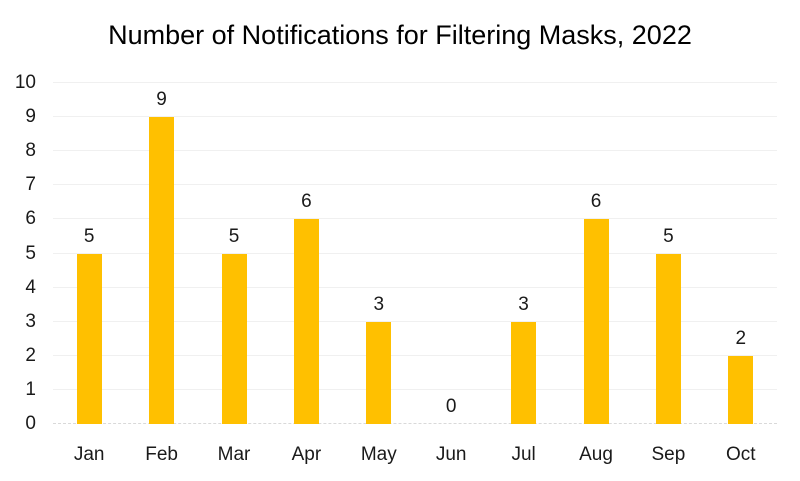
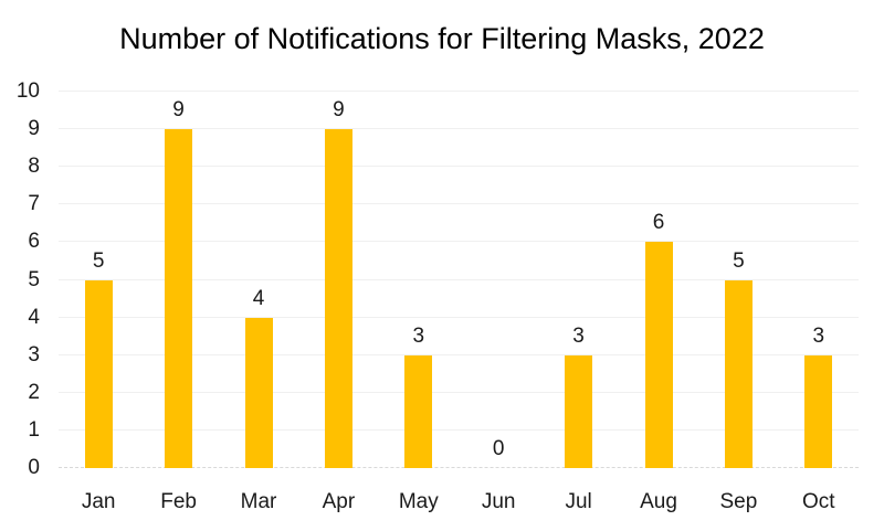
Mar: 5 -> 4
Apr: 6 -> 9
Oct: 2 -> 3
